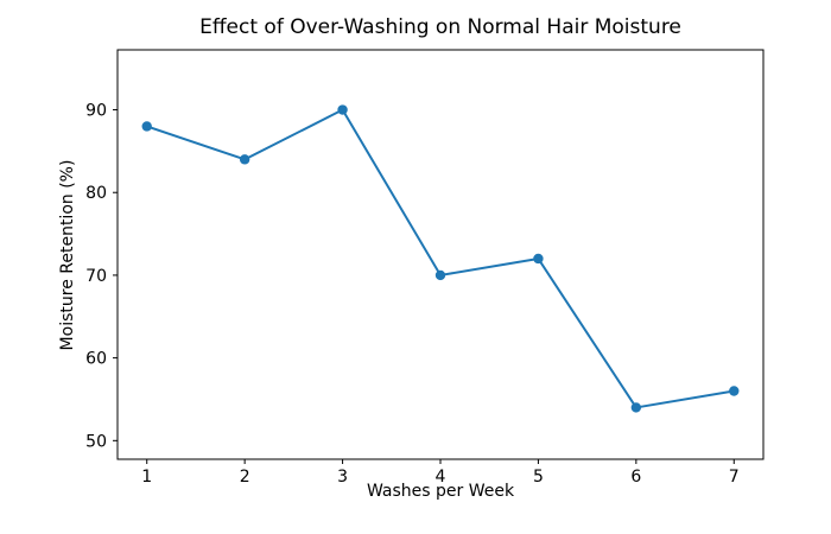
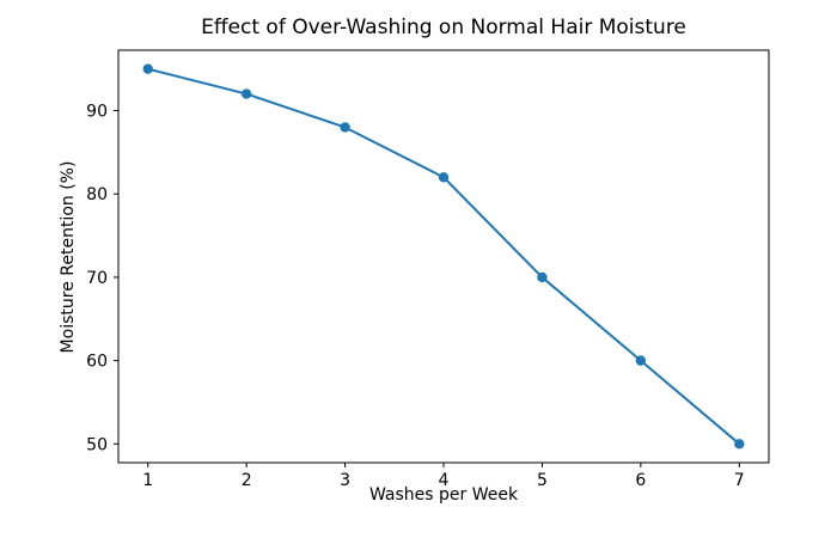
1: 88 -> 95
2: 84 -> 92
3: 90 -> 88
4: 70 -> 82
5: 72 -> 70
6: 54 -> 60
7: 56 -> 50
